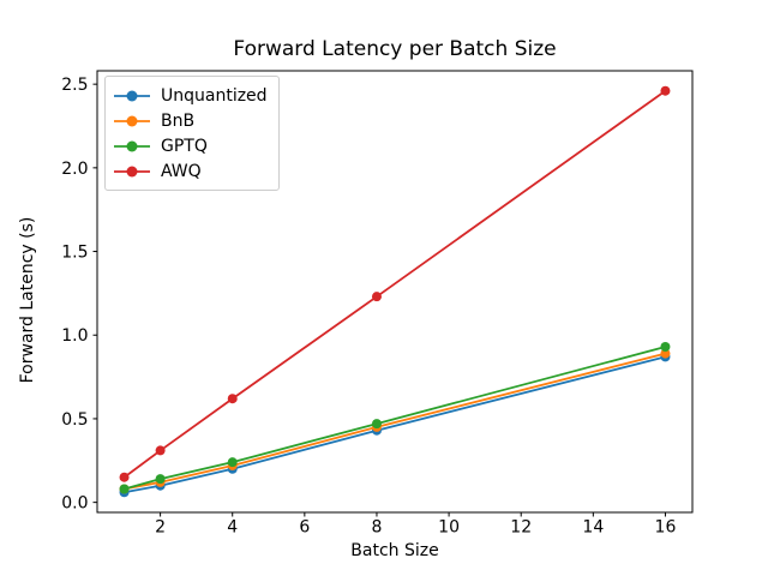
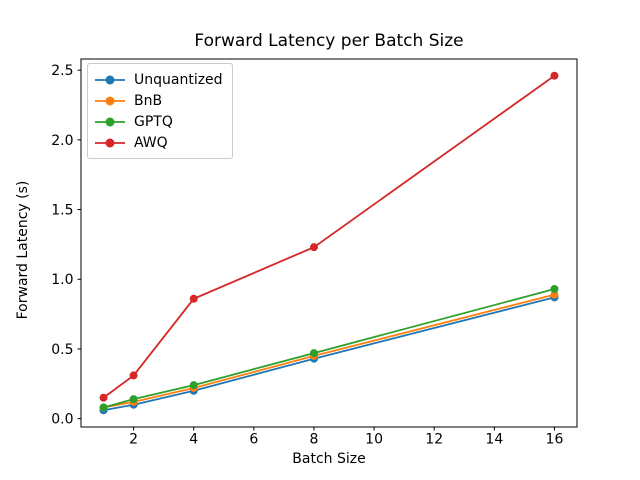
AWQ/4: 0.62 -> 0.86
